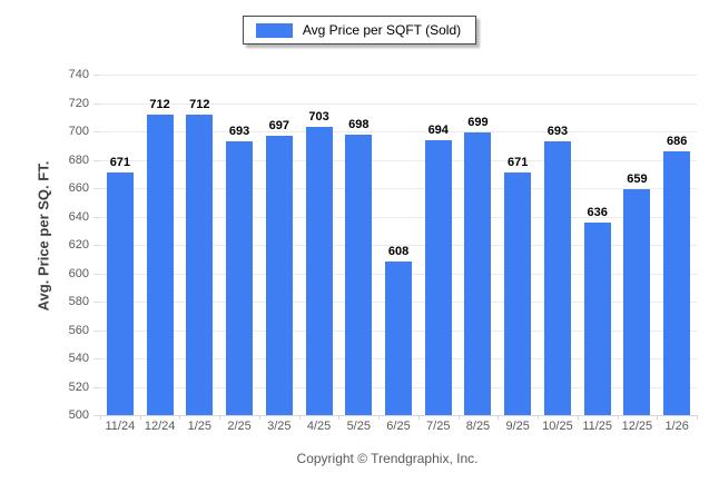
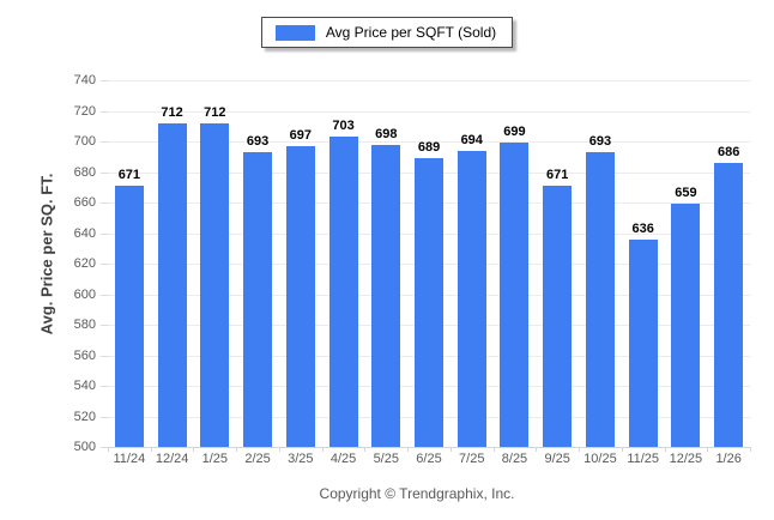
6/25: 608 -> 689
